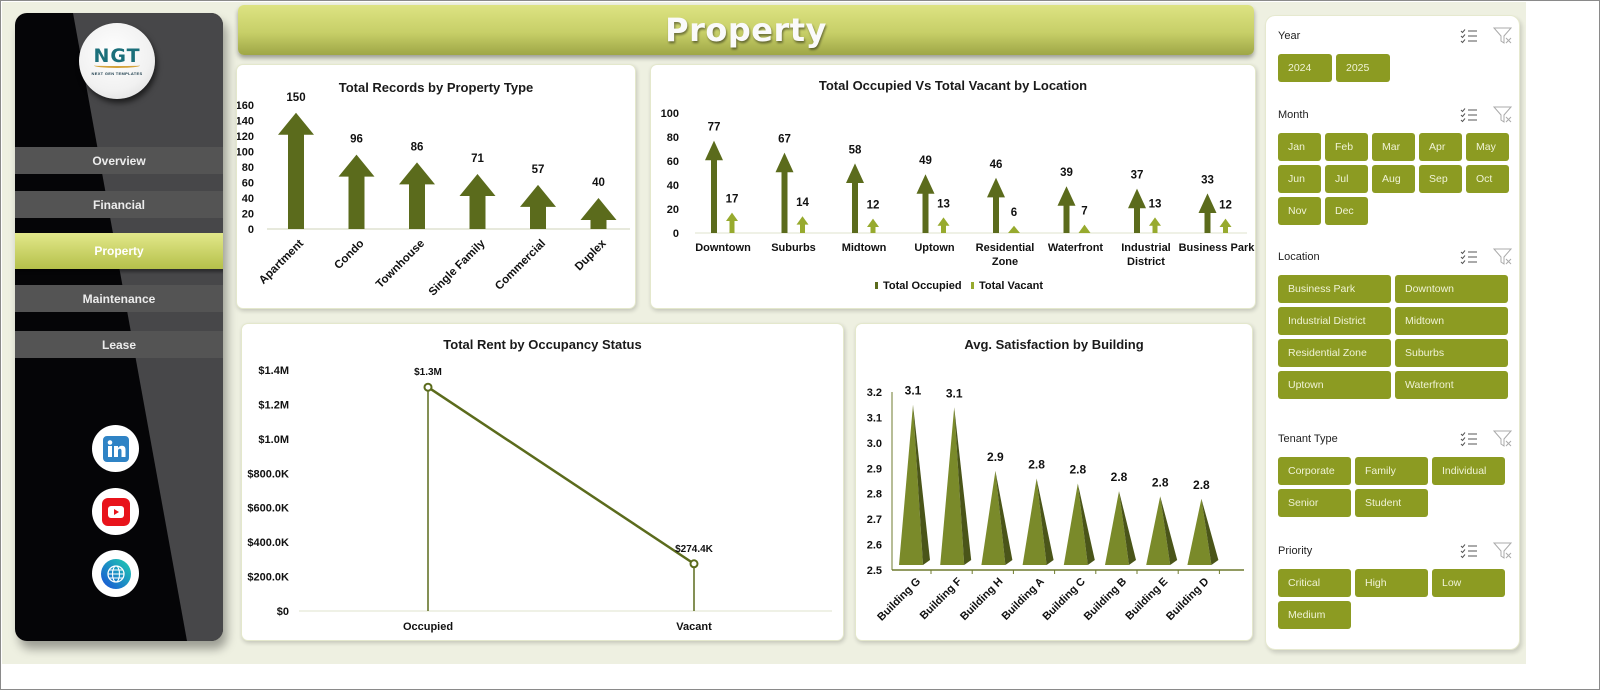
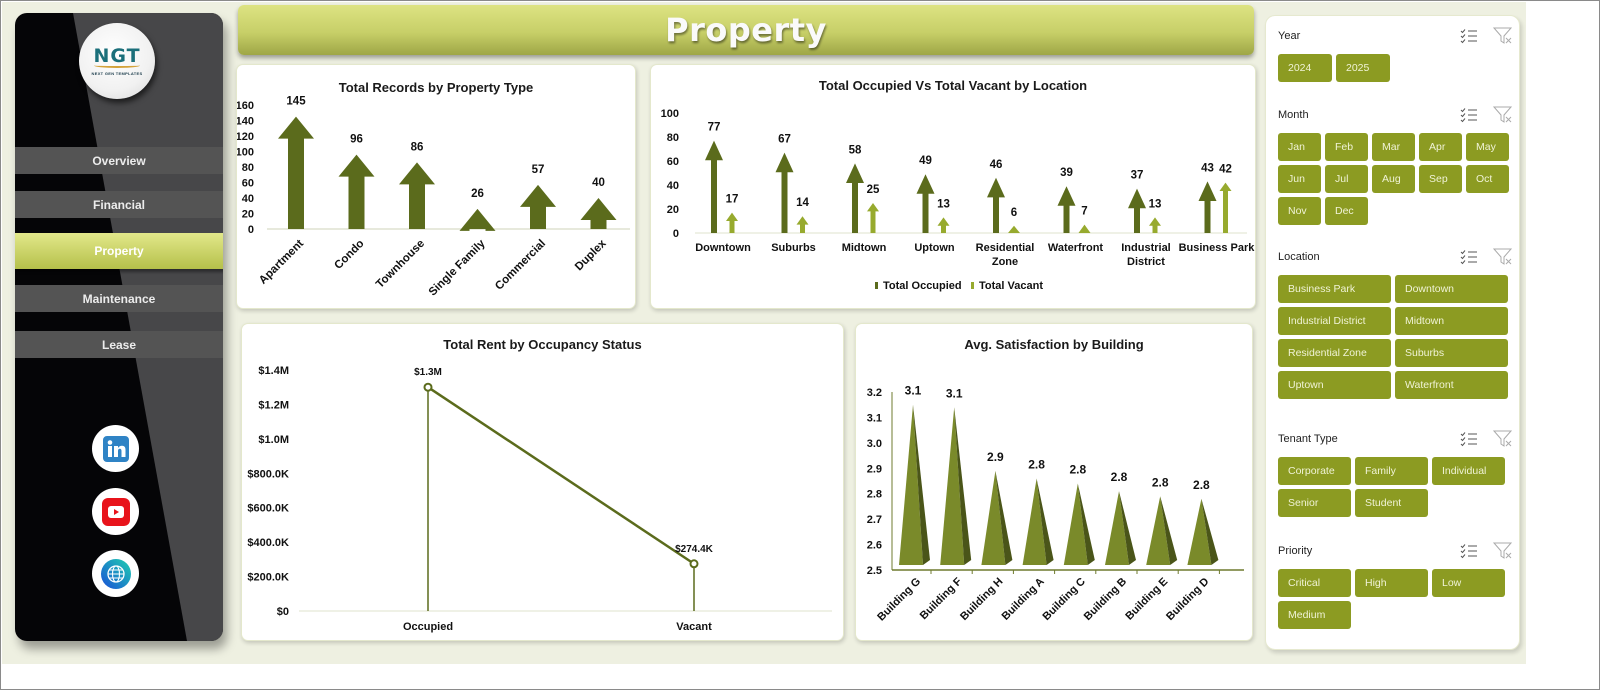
Total Records by Property Type/Apartment: 150 -> 145
Total Records by Property Type/Single Family: 71 -> 26
Total Occupied Vs Total Vacant by Location/Total Vacant/Midtown: 12 -> 25
Total Occupied Vs Total Vacant by Location/Total Occupied/Business Park: 33 -> 43
Total Occupied Vs Total Vacant by Location/Total Vacant/Business Park: 12 -> 42
